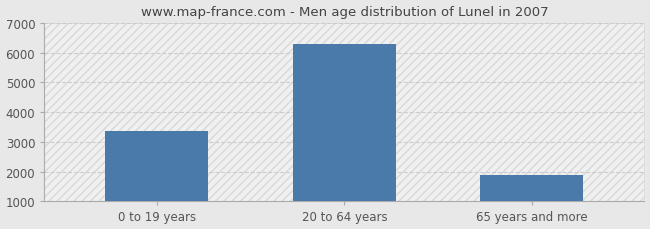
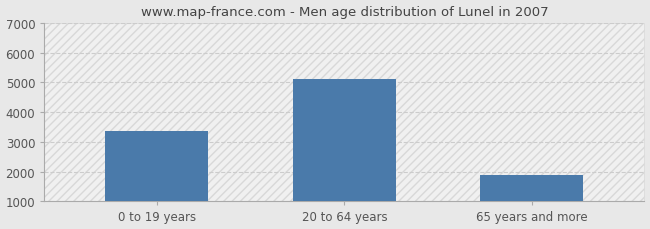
20 to 64 years: 6280 -> 5100
